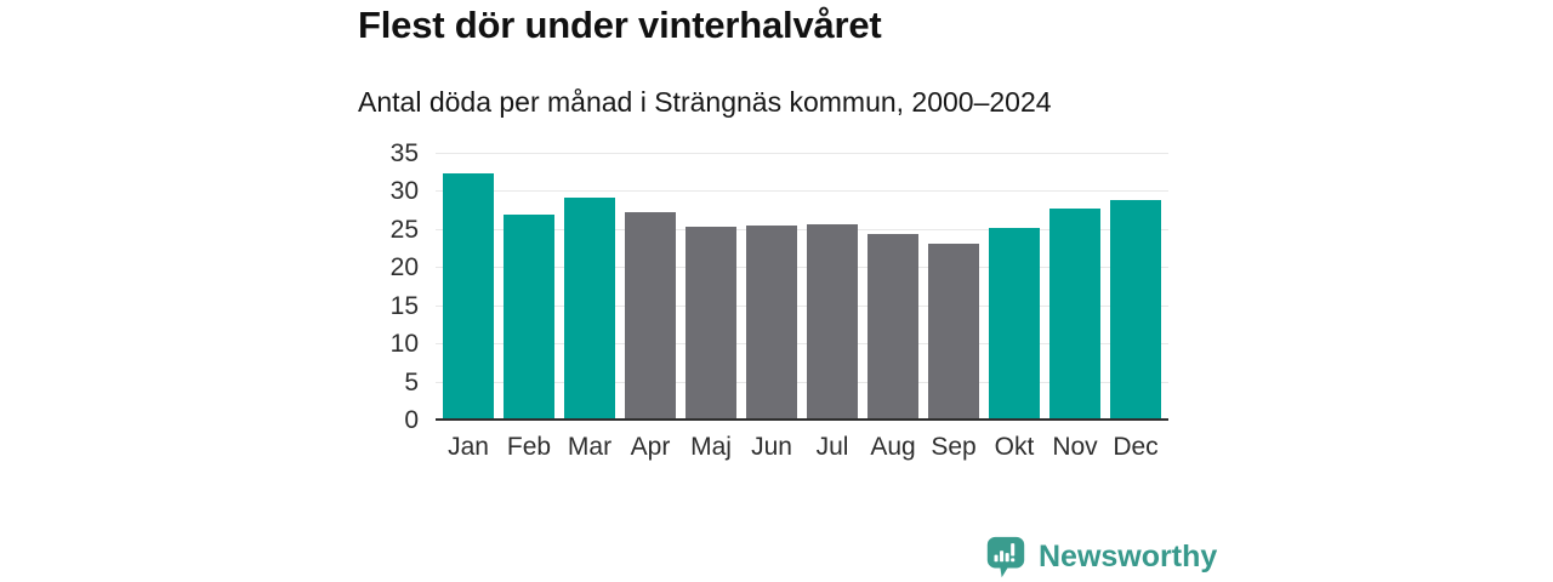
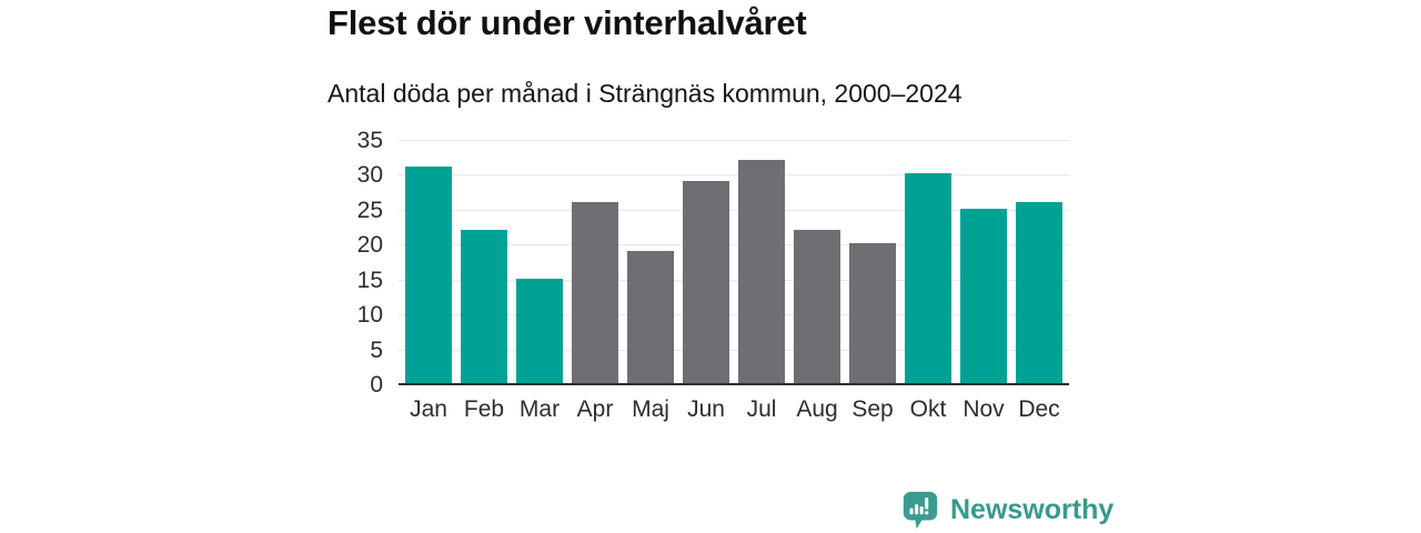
Jan: 32 -> 31
Feb: 27 -> 22
Mar: 29 -> 15
Apr: 27 -> 26
Maj: 25 -> 19
Jun: 25 -> 29
Jul: 25 -> 32
Aug: 24 -> 22
Sep: 23 -> 20
Okt: 25 -> 30
Nov: 28 -> 25
Dec: 29 -> 26
